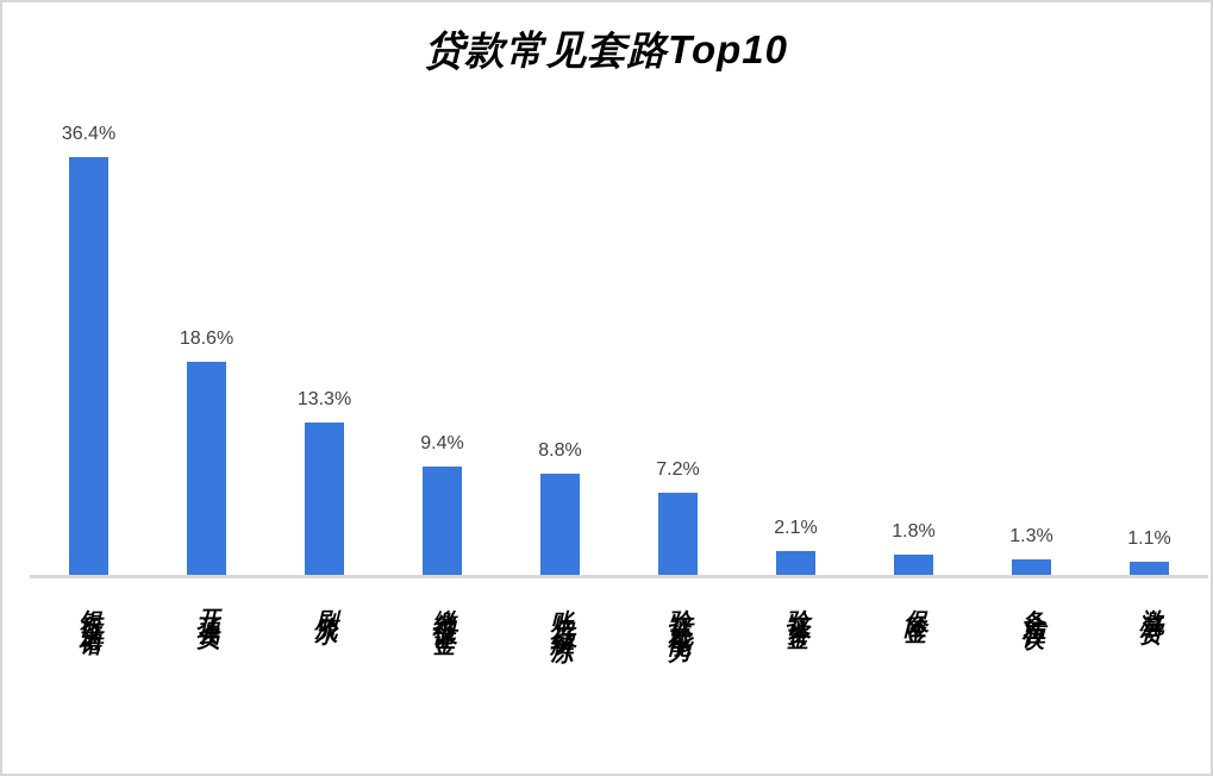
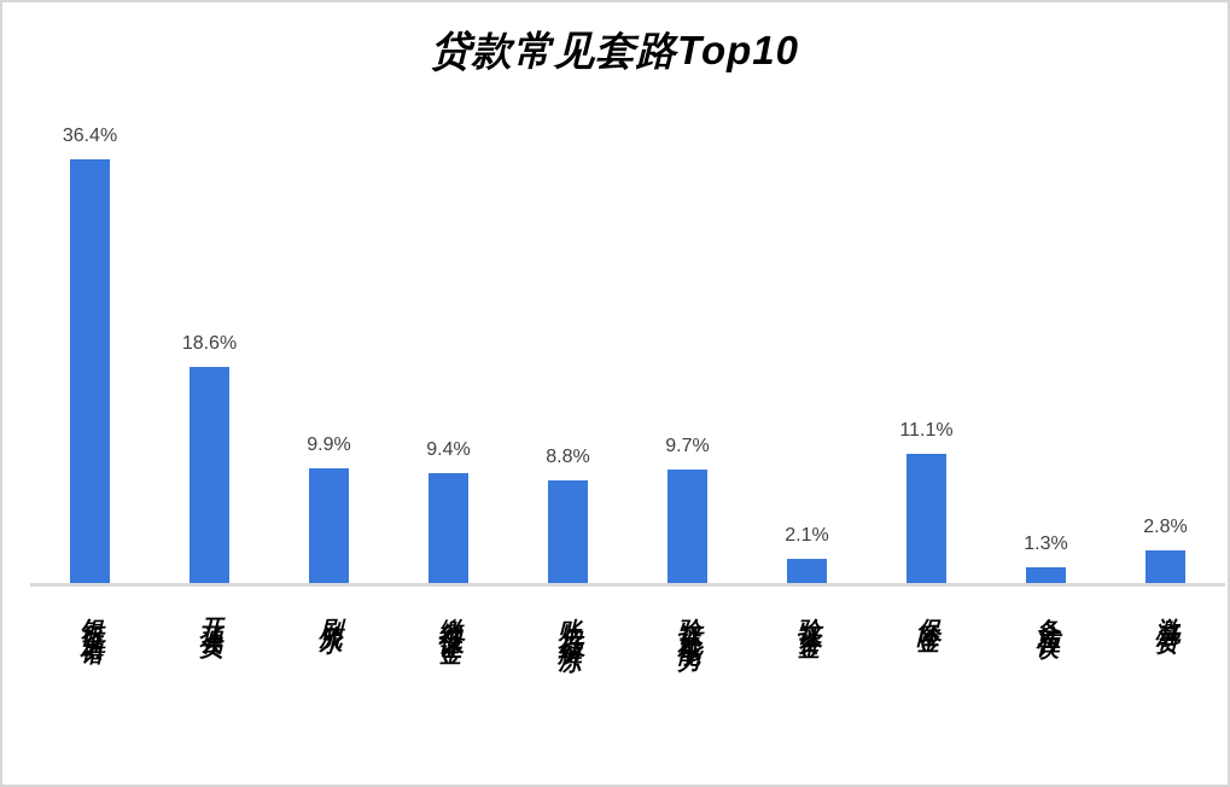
刷流水: 13.3% -> 9.9%
验证还款能力: 7.2% -> 9.7%
保险金: 1.8% -> 11.1%
激活费: 1.1% -> 2.8%
